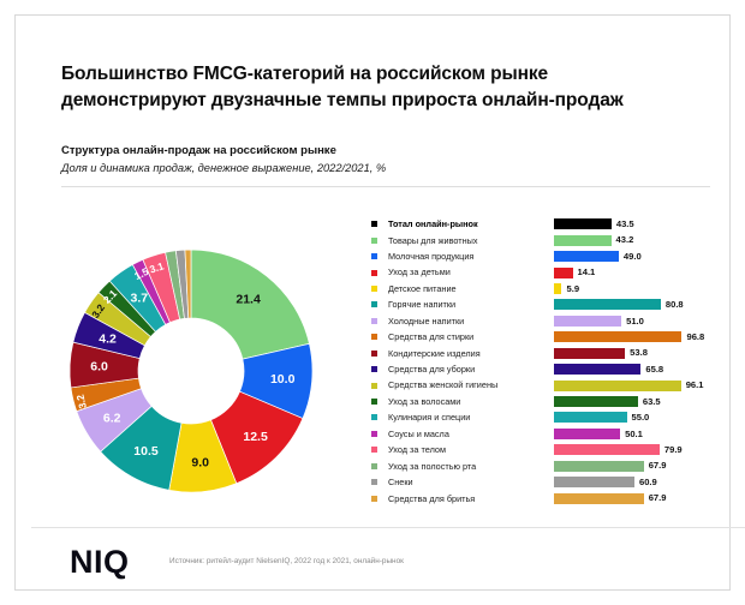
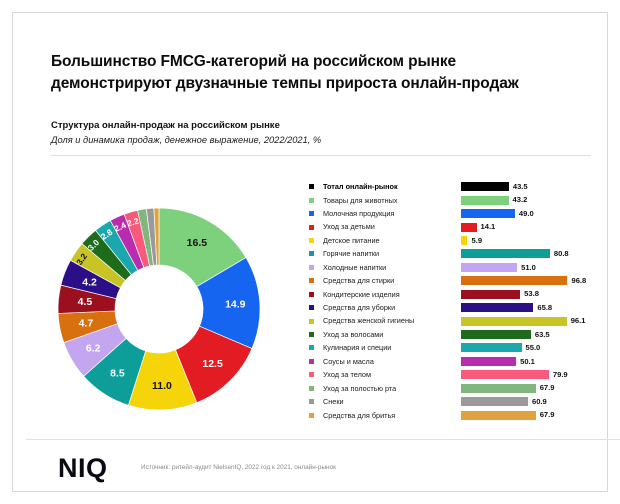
Структура онлайн-продаж на российском рынке/Товары для животных: 21.4 -> 16.5
Структура онлайн-продаж на российском рынке/Молочная продукция: 10.0 -> 14.9
Структура онлайн-продаж на российском рынке/Детское питание: 9.0 -> 11.0
Структура онлайн-продаж на российском рынке/Горячие напитки: 10.5 -> 8.5
Структура онлайн-продаж на российском рынке/Средства для стирки: 3.2 -> 4.7
Структура онлайн-продаж на российском рынке/Кондитерские изделия: 6.0 -> 4.5
Структура онлайн-продаж на российском рынке/Уход за волосами: 2.1 -> 3.0
Структура онлайн-продаж на российском рынке/Кулинария и специи: 3.7 -> 2.8
Структура онлайн-продаж на российском рынке/Соусы и масла: 1.5 -> 2.4
Структура онлайн-продаж на российском рынке/Уход за телом: 3.1 -> 2.2
